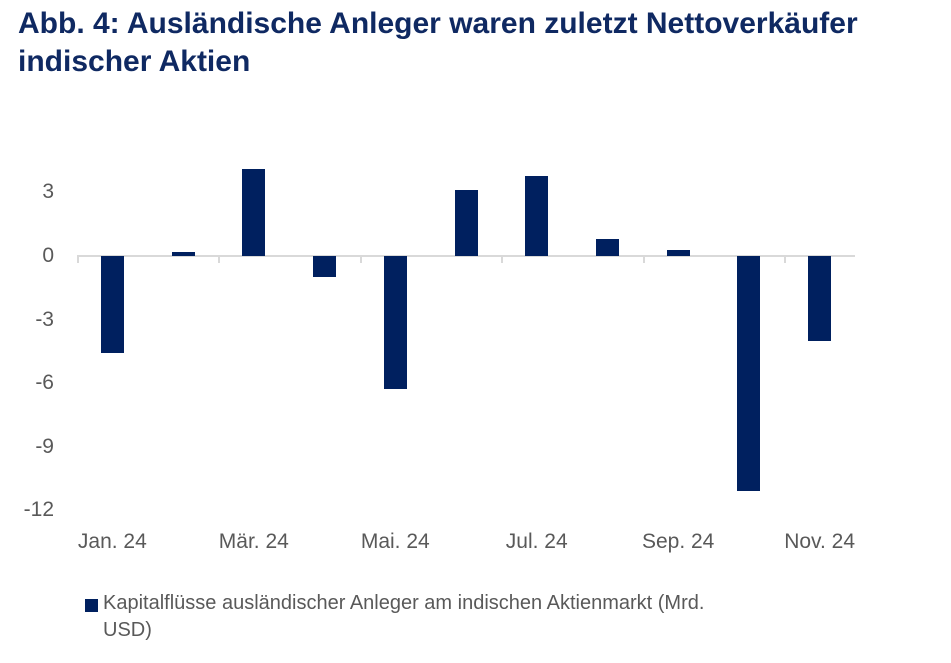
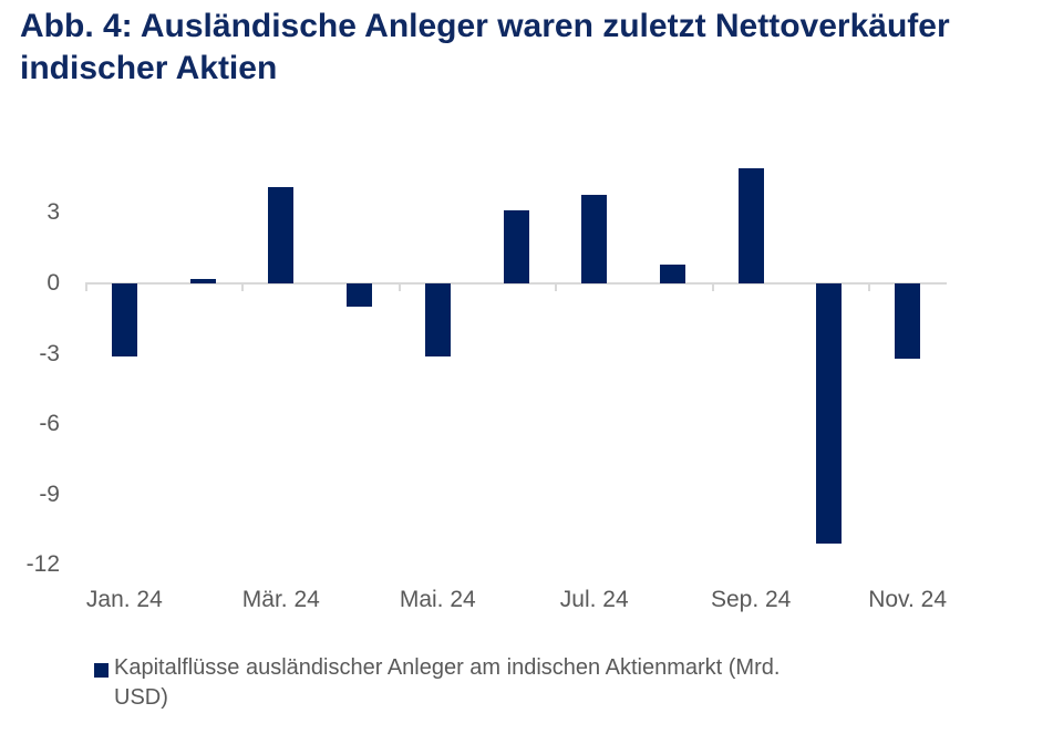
Jan. 24: -4.6 -> -3.1
Mai. 24: -6.3 -> -3.1
Sep. 24: 0.3 -> 4.9
Nov. 24: -4.0 -> -3.2
